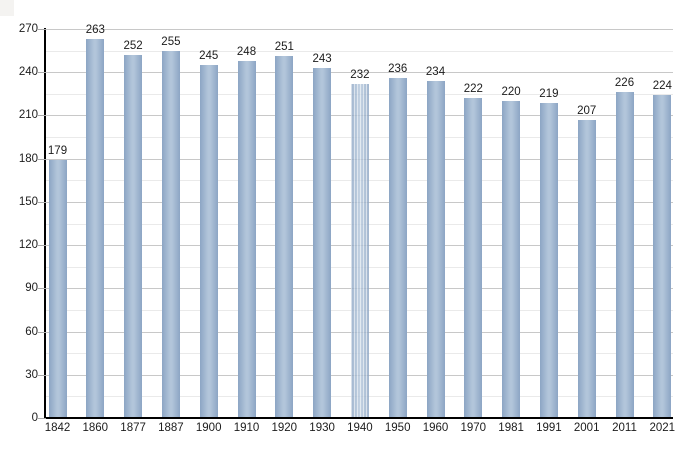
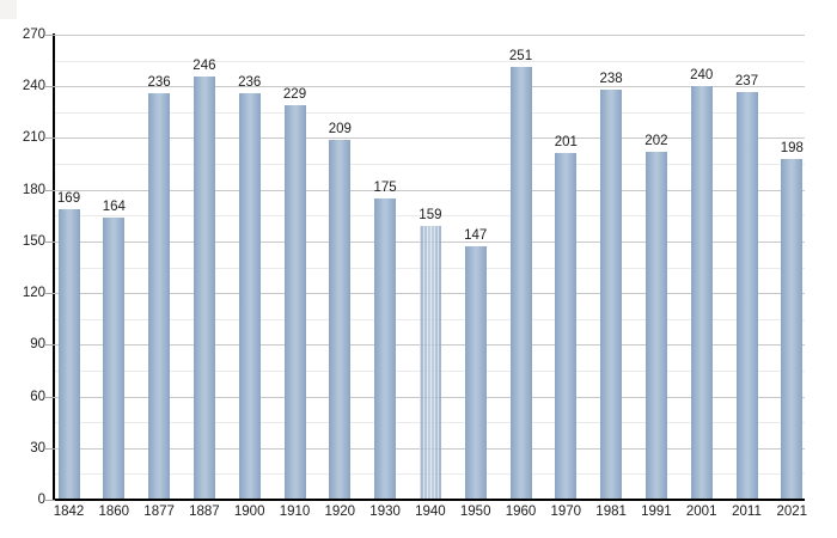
1842: 179 -> 169
1860: 263 -> 164
1877: 252 -> 236
1887: 255 -> 246
1900: 245 -> 236
1910: 248 -> 229
1920: 251 -> 209
1930: 243 -> 175
1940: 232 -> 159
1950: 236 -> 147
1960: 234 -> 251
1970: 222 -> 201
1981: 220 -> 238
1991: 219 -> 202
2001: 207 -> 240
2011: 226 -> 237
2021: 224 -> 198
